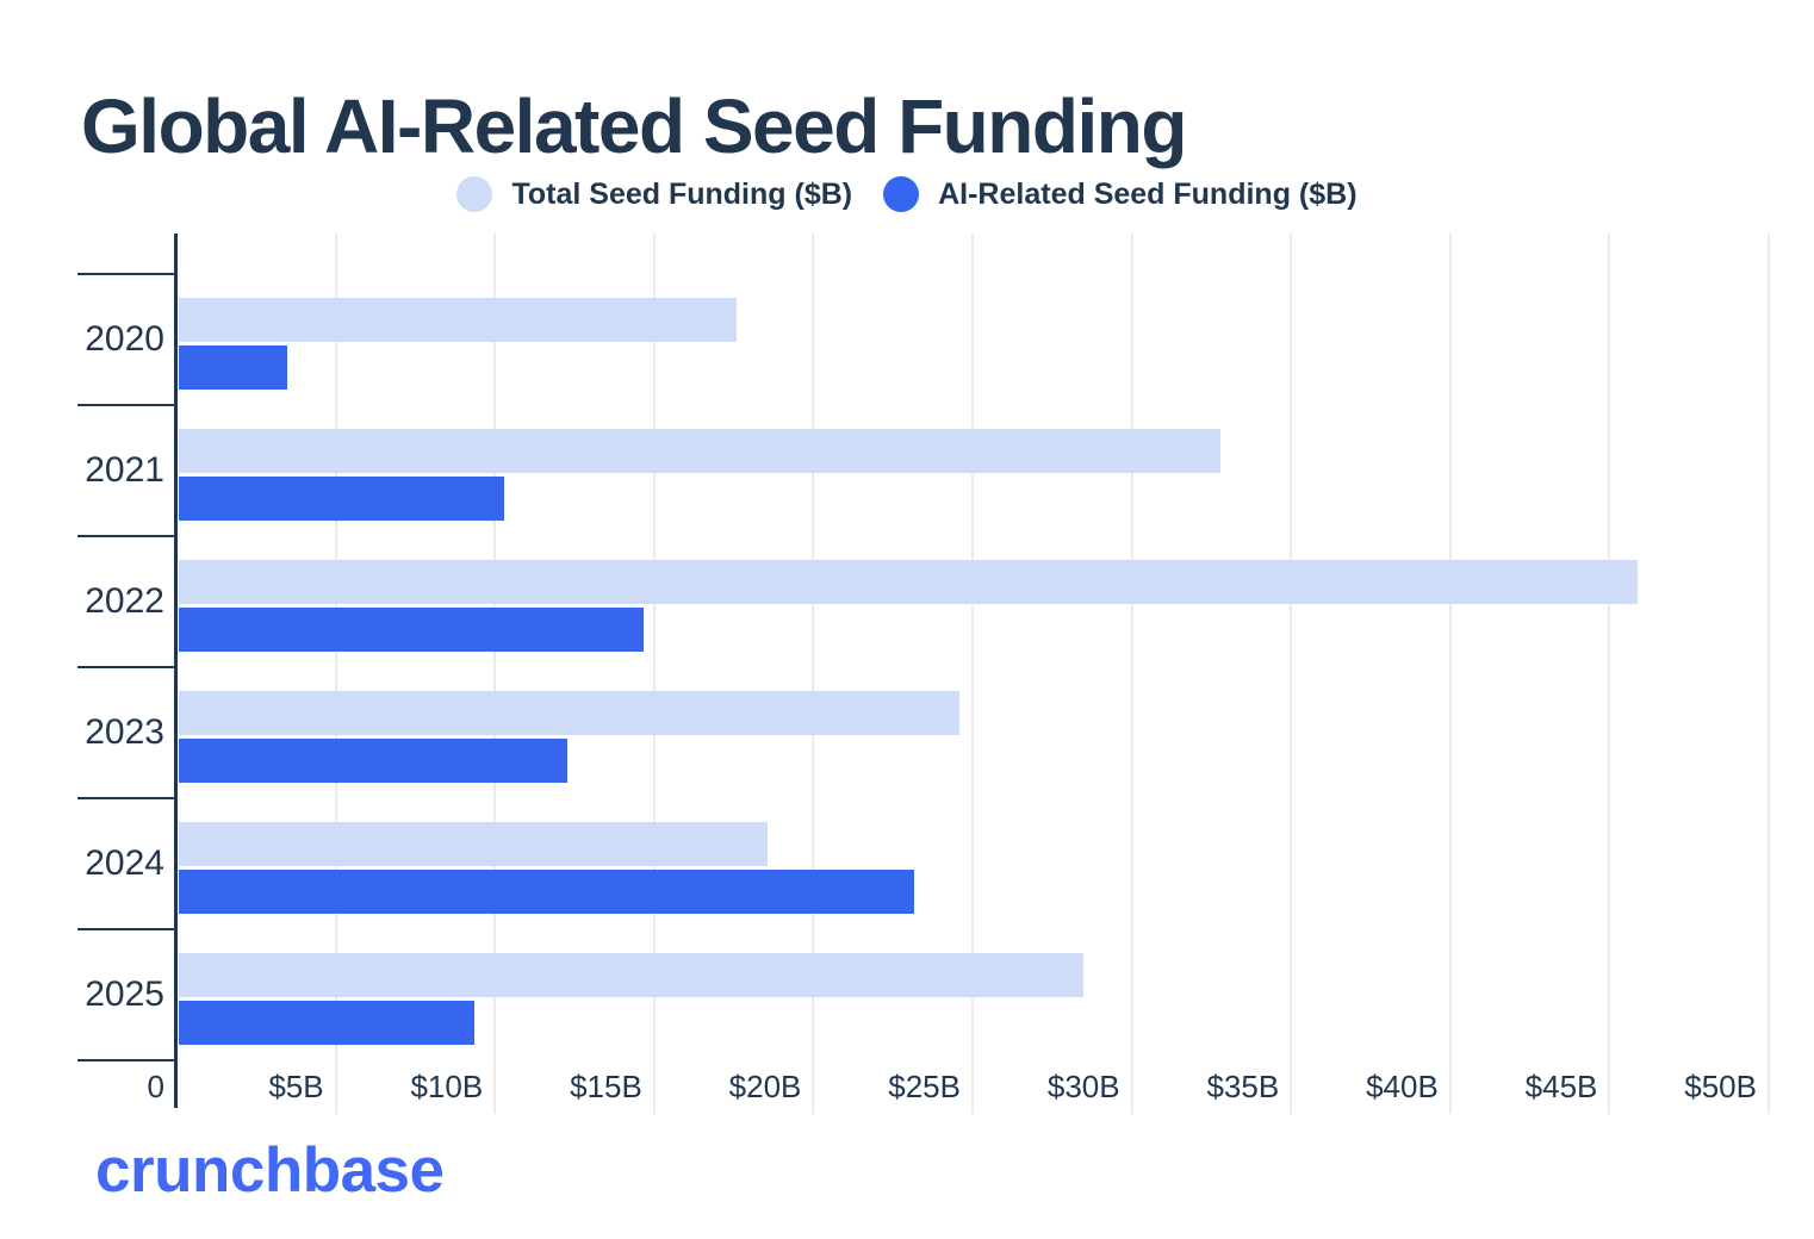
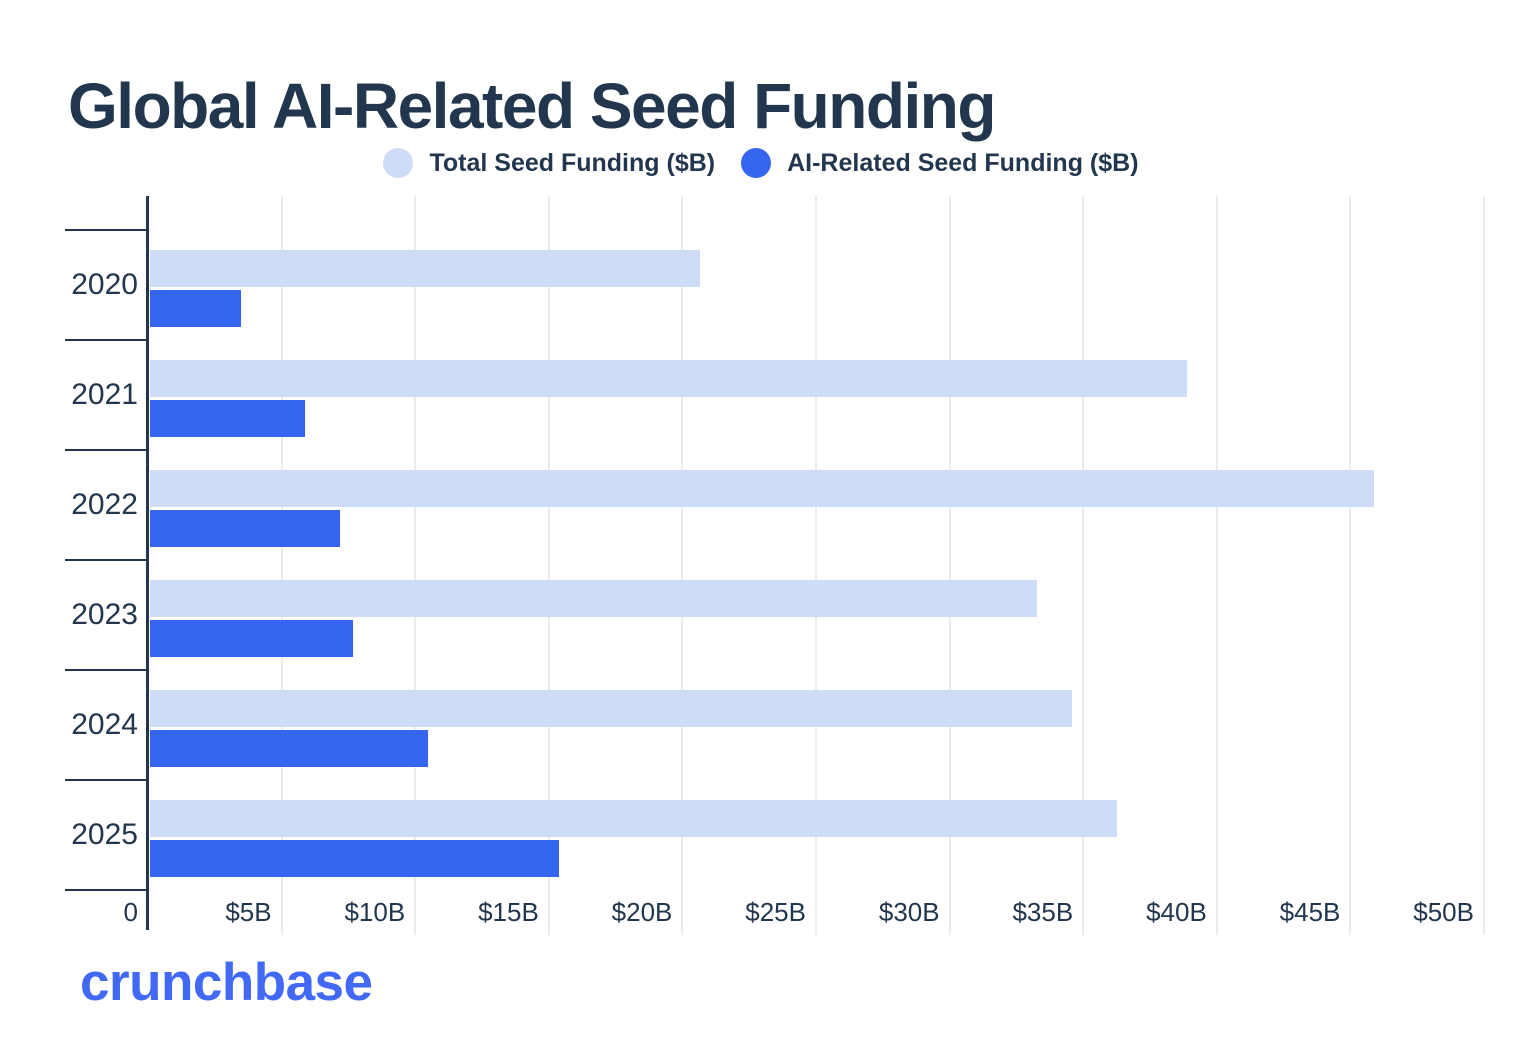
Total Seed Funding ($B)/2020: $17.5B -> $20.6B
Total Seed Funding ($B)/2021: $32.7B -> $38.8B
AI-Related Seed Funding ($B)/2021: $10.2B -> $5.8B
AI-Related Seed Funding ($B)/2022: $14.6B -> $7.1B
Total Seed Funding ($B)/2023: $24.5B -> $33.2B
AI-Related Seed Funding ($B)/2023: $12.2B -> $7.6B
Total Seed Funding ($B)/2024: $18.5B -> $34.5B
AI-Related Seed Funding ($B)/2024: $23.1B -> $10.4B
Total Seed Funding ($B)/2025: $28.4B -> $36.2B
AI-Related Seed Funding ($B)/2025: $9.3B -> $15.3B
